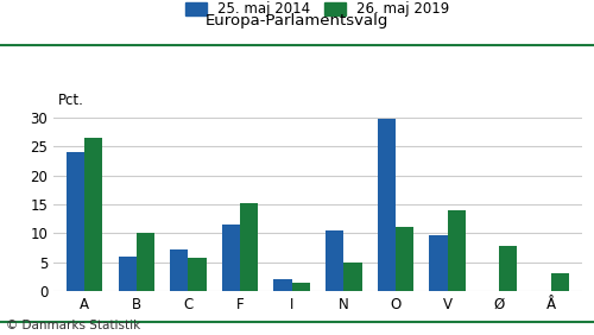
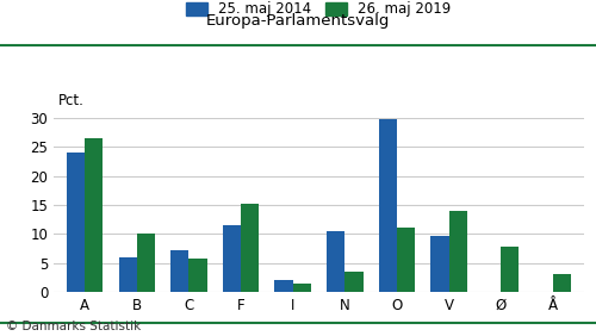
26. maj 2019/N: 5.0 -> 3.5
